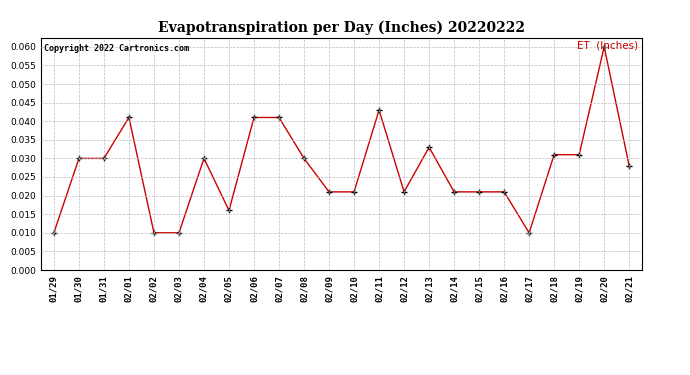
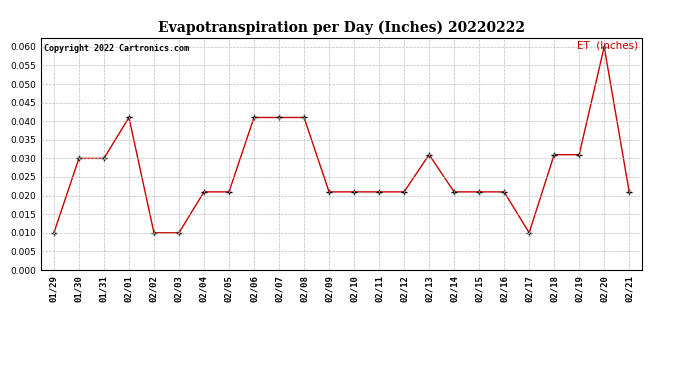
02/04: 0.030 -> 0.021
02/05: 0.016 -> 0.021
02/08: 0.030 -> 0.041
02/11: 0.043 -> 0.021
02/13: 0.033 -> 0.031
02/21: 0.028 -> 0.021
